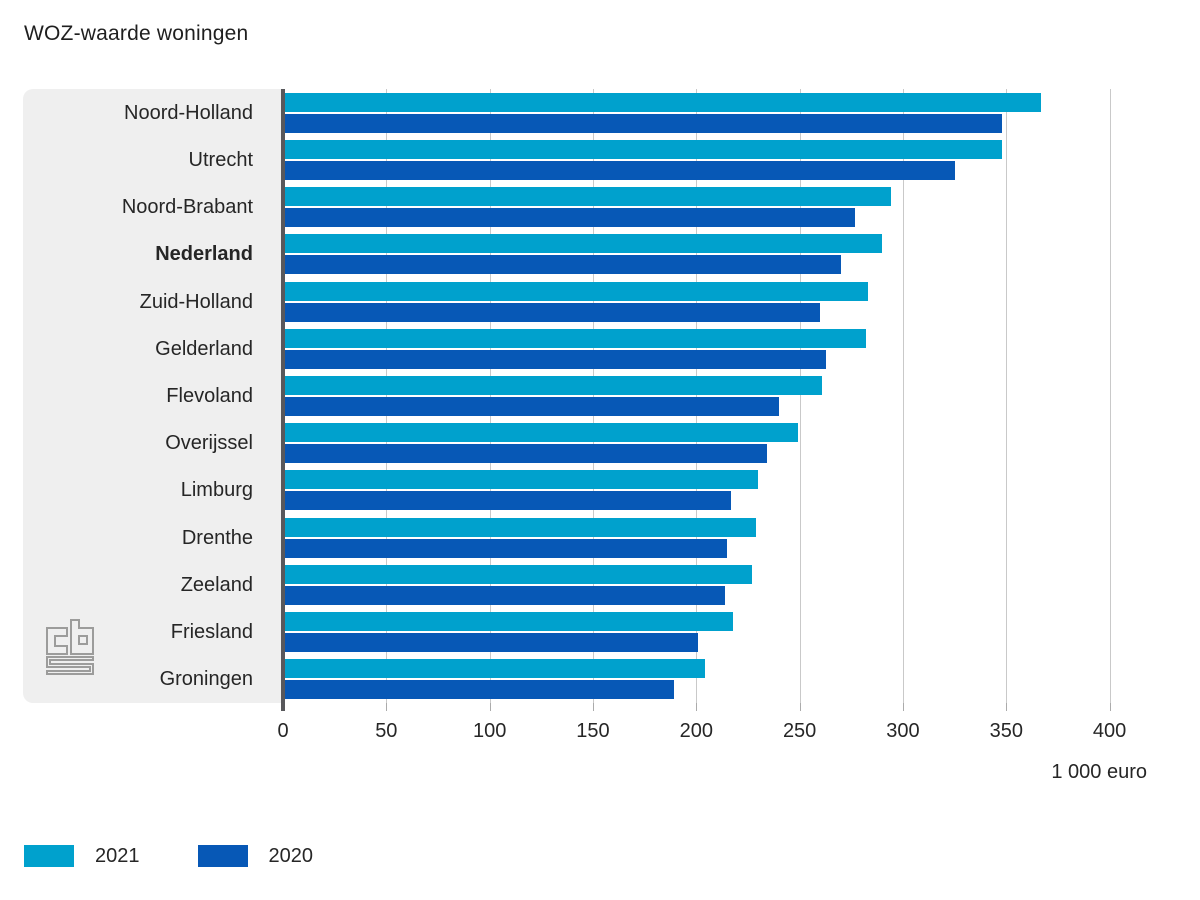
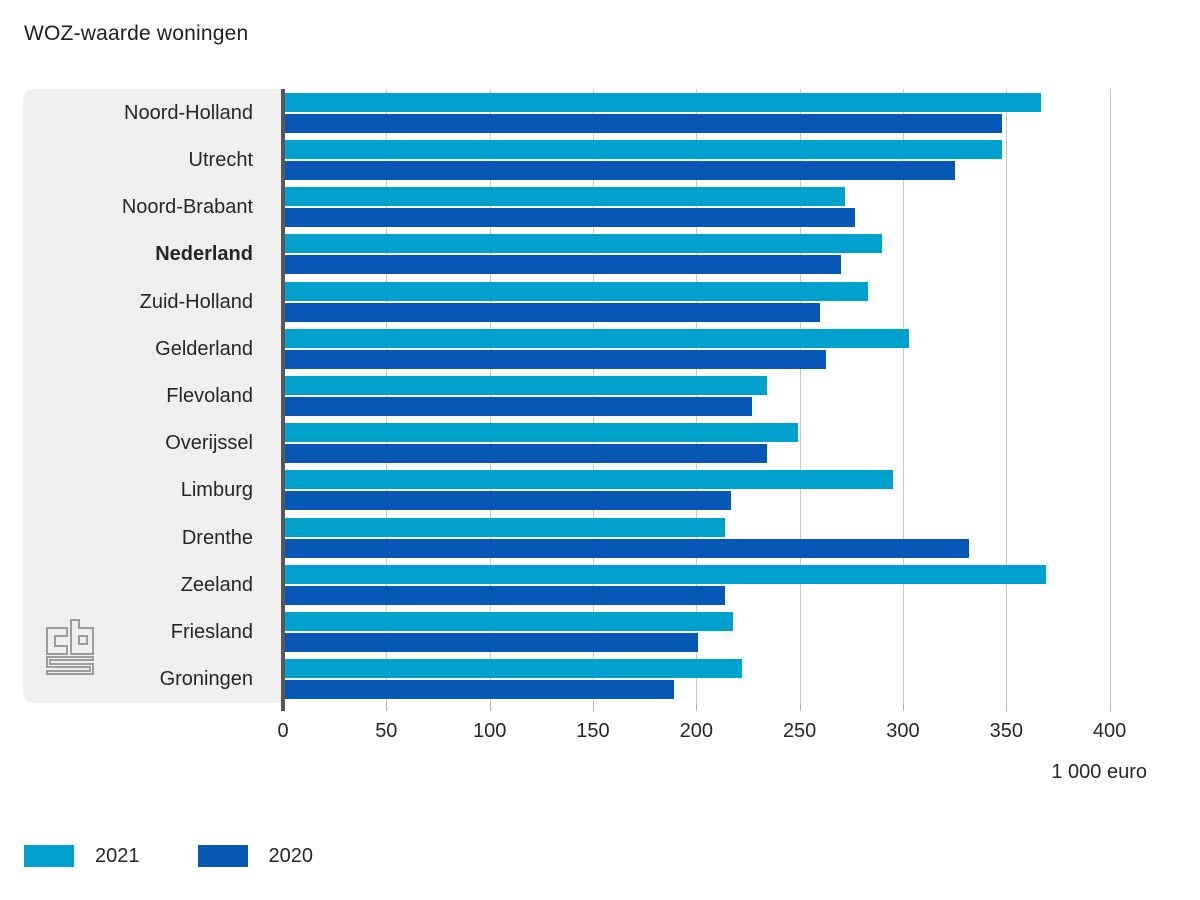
2021/Noord-Brabant: 294 -> 272
2021/Gelderland: 282 -> 303
2021/Flevoland: 261 -> 234
2020/Flevoland: 240 -> 227
2021/Limburg: 230 -> 295
2021/Drenthe: 229 -> 214
2020/Drenthe: 215 -> 332
2021/Zeeland: 227 -> 369
2021/Groningen: 204 -> 222
